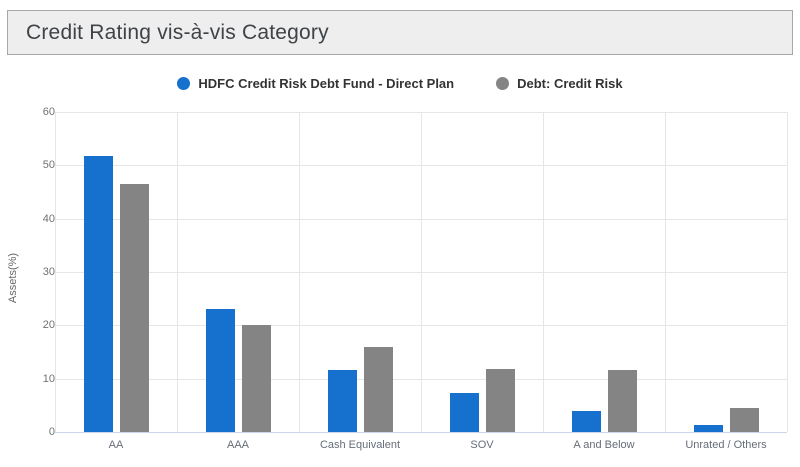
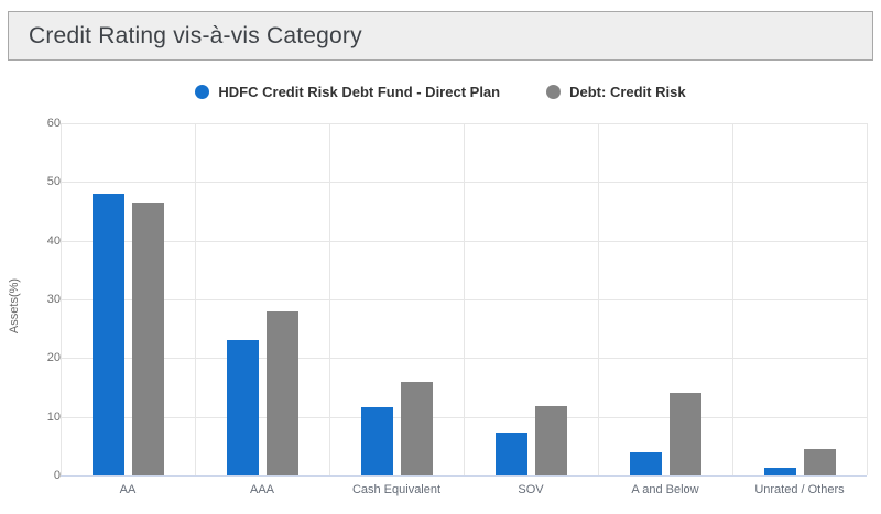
HDFC Credit Risk Debt Fund - Direct Plan/AA: 52 -> 48
Debt: Credit Risk/AAA: 20 -> 28
Debt: Credit Risk/A and Below: 12 -> 14
